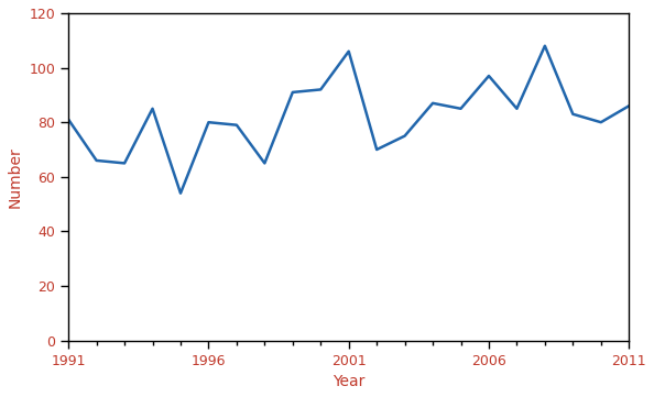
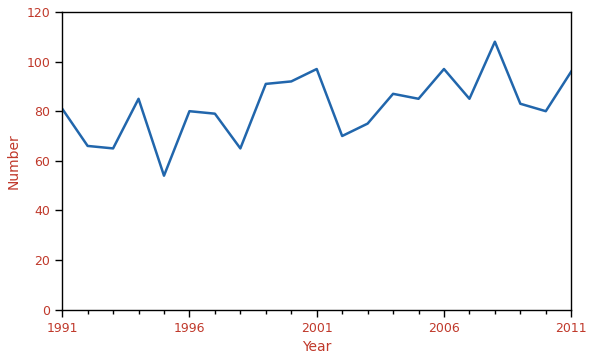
2001: 106 -> 97
2011: 86 -> 96
